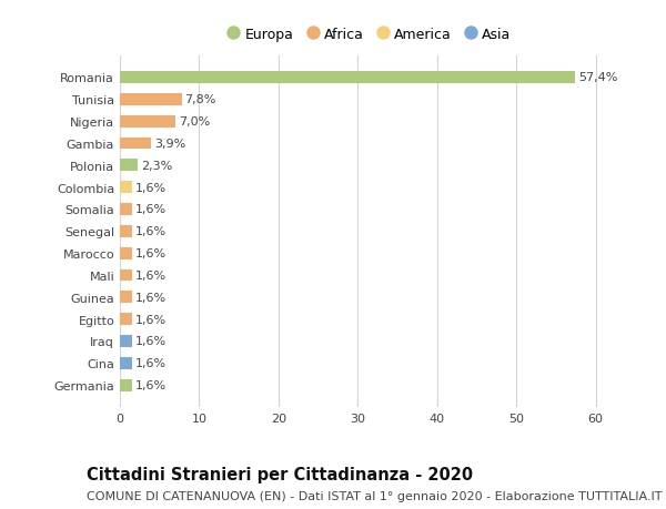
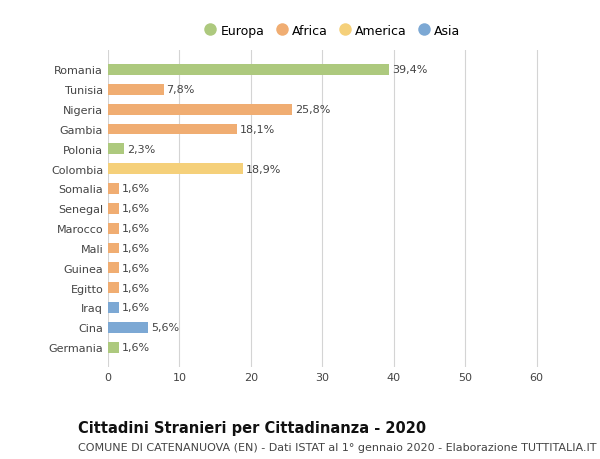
Romania: 57,4% -> 39,4%
Nigeria: 7,0% -> 25,8%
Gambia: 3,9% -> 18,1%
Colombia: 1,6% -> 18,9%
Cina: 1,6% -> 5,6%
